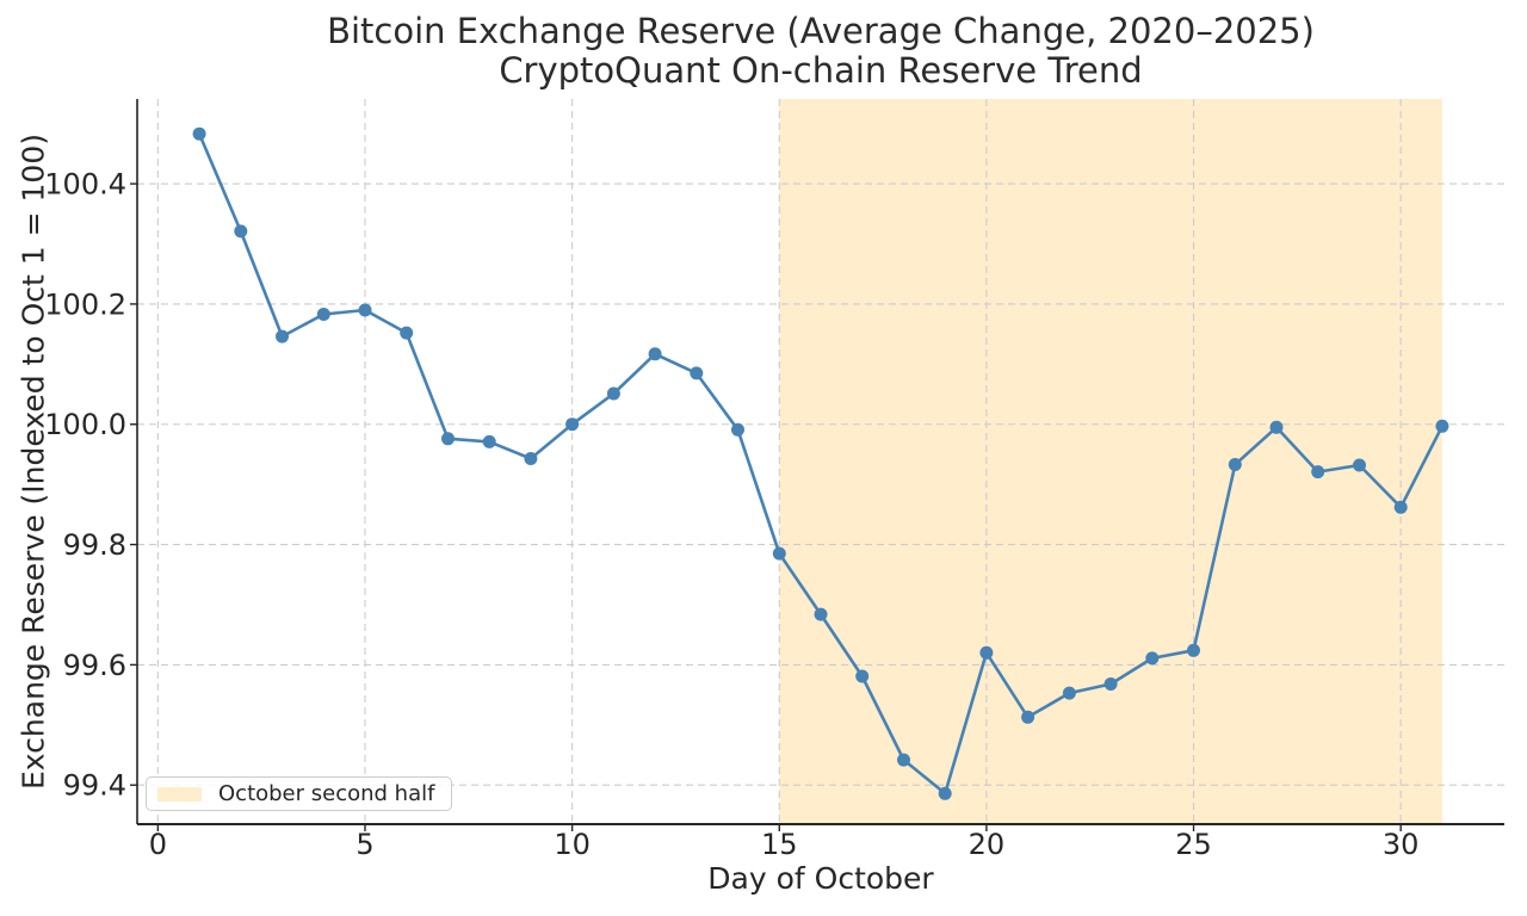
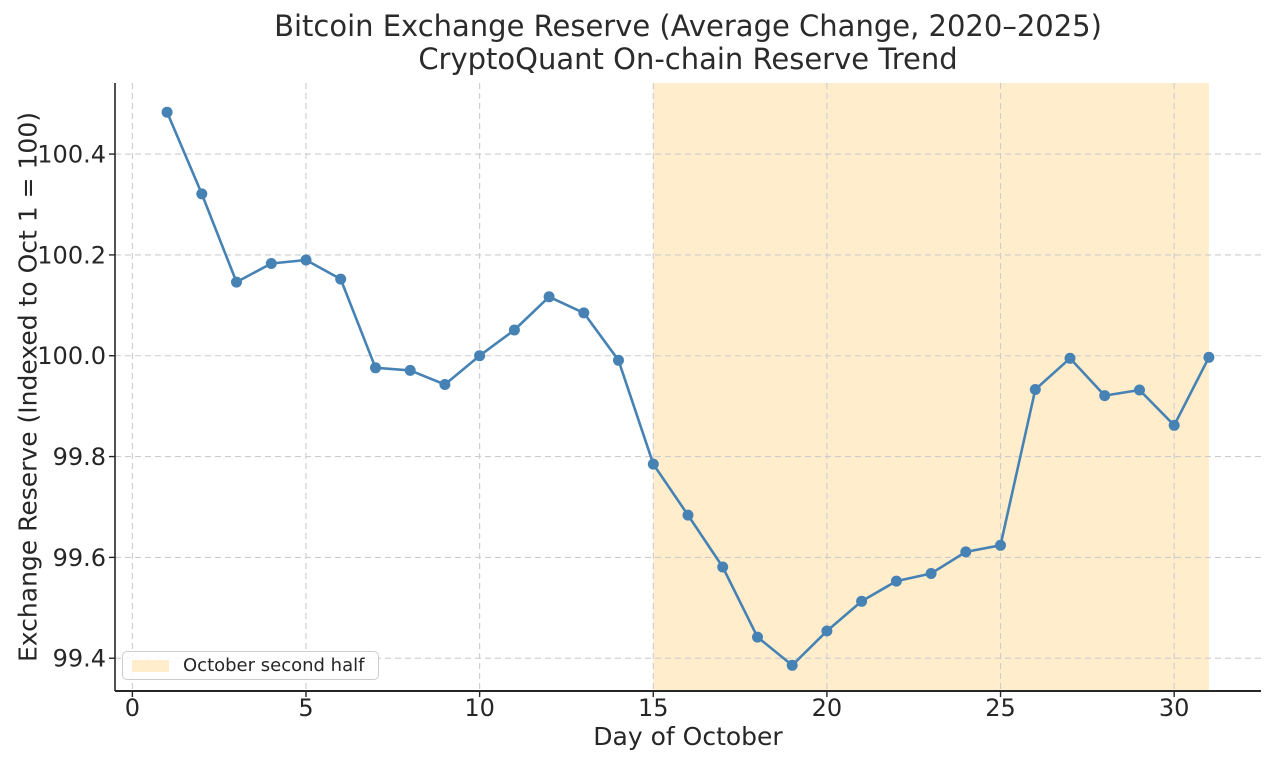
20: 99.62 -> 99.45
